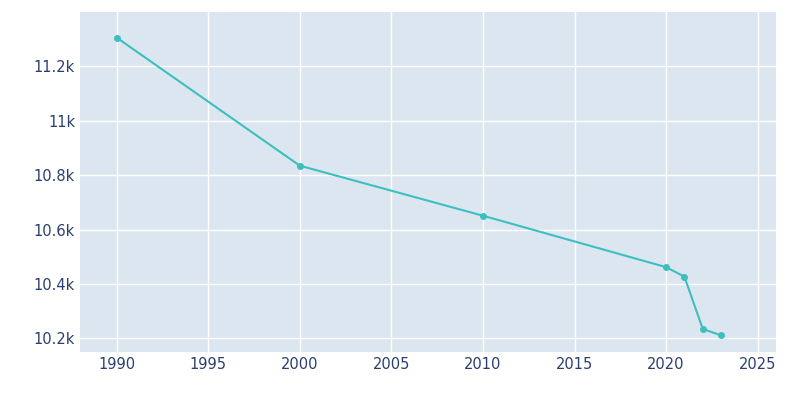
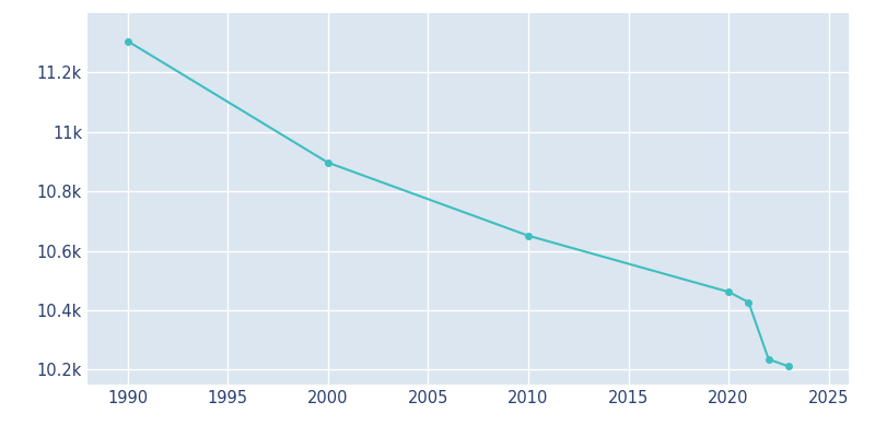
2000: 10.835k -> 10.897k
